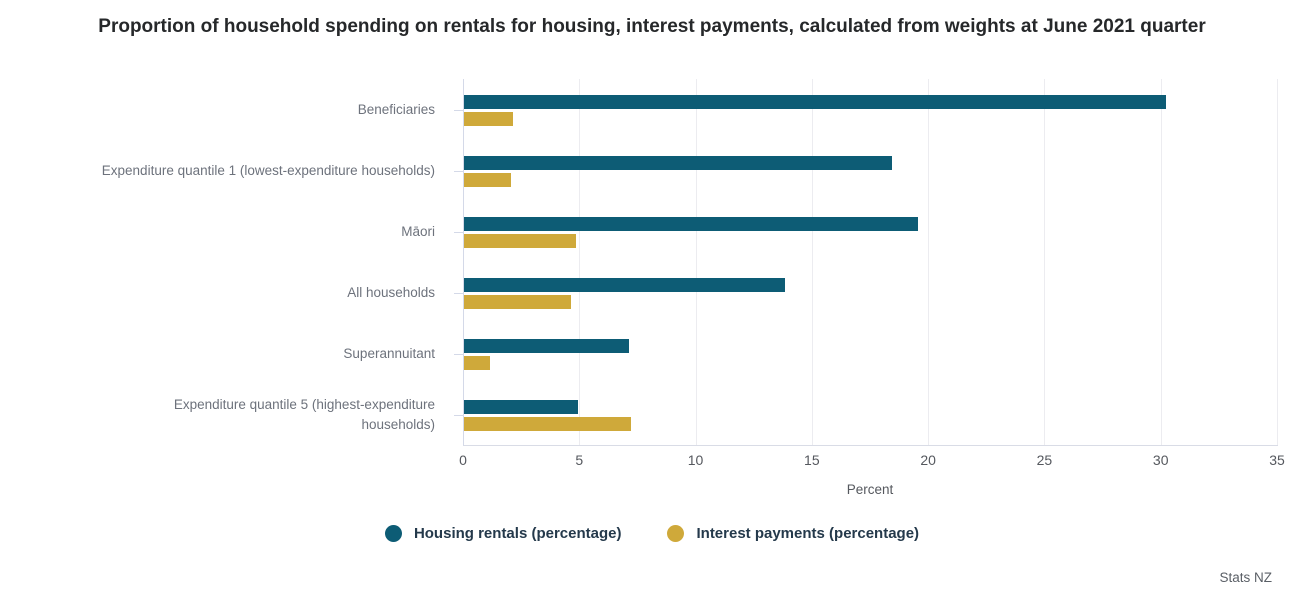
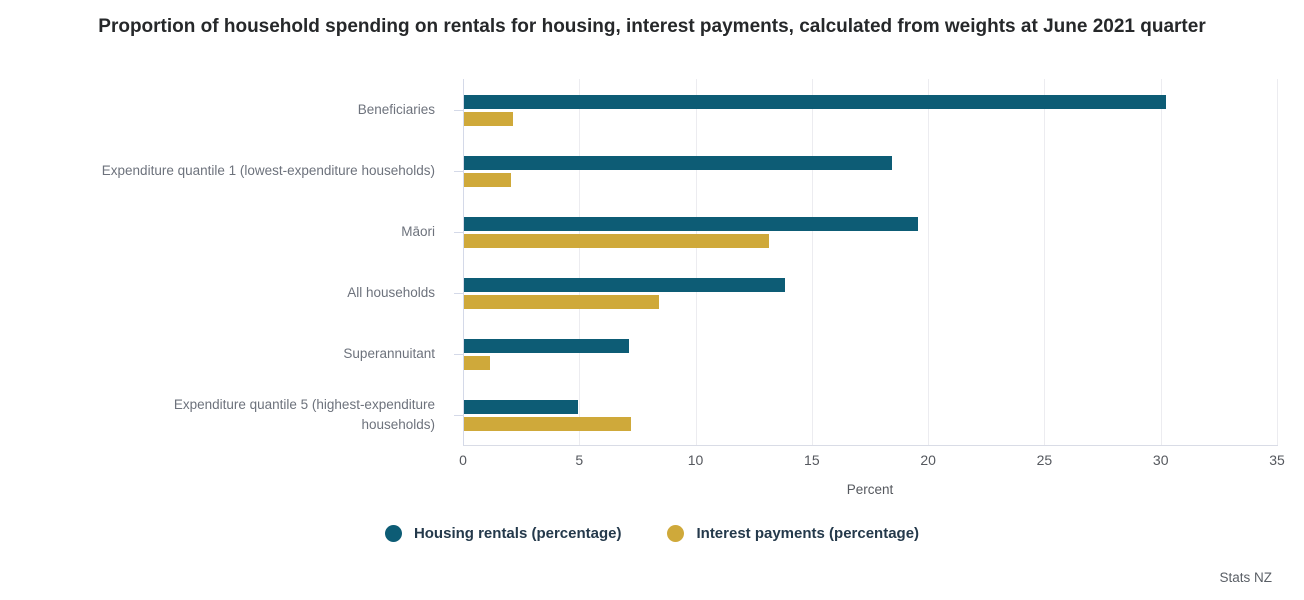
Interest payments (percentage)/Māori: 4.8 -> 13.1
Interest payments (percentage)/All households: 4.6 -> 8.4
